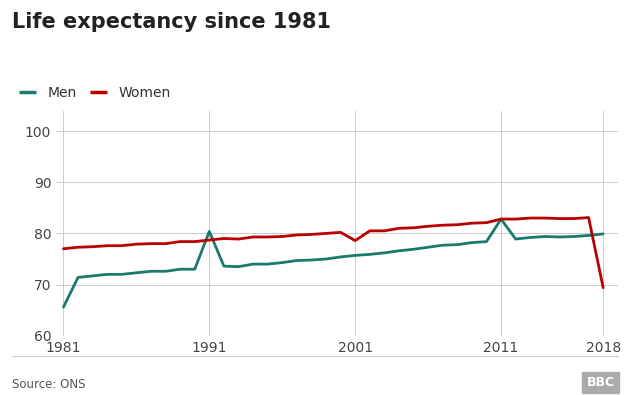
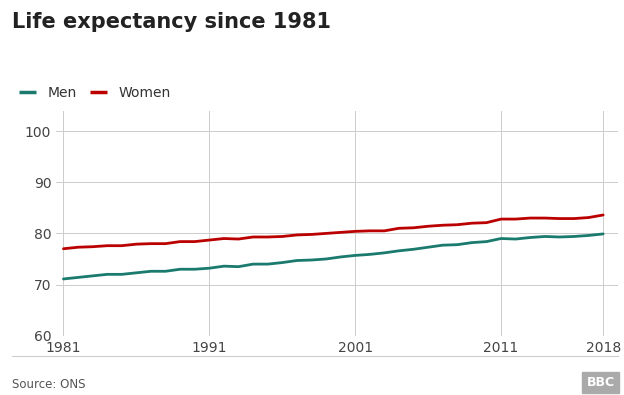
Men/1981: 65.6 -> 71.1
Men/1991: 80.4 -> 73.2
Women/2001: 78.6 -> 80.4
Men/2011: 82.8 -> 79.0
Women/2018: 69.4 -> 83.6
